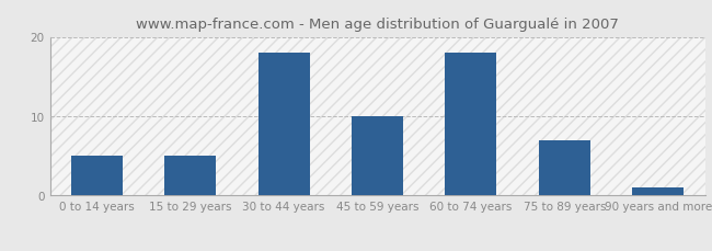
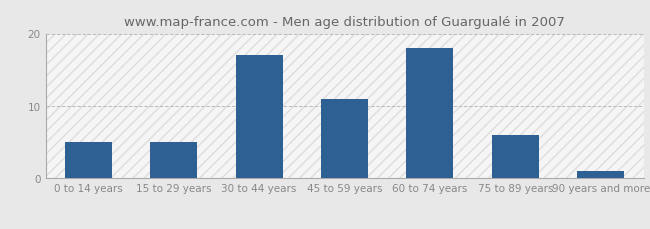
30 to 44 years: 18 -> 17
45 to 59 years: 10 -> 11
75 to 89 years: 7 -> 6
